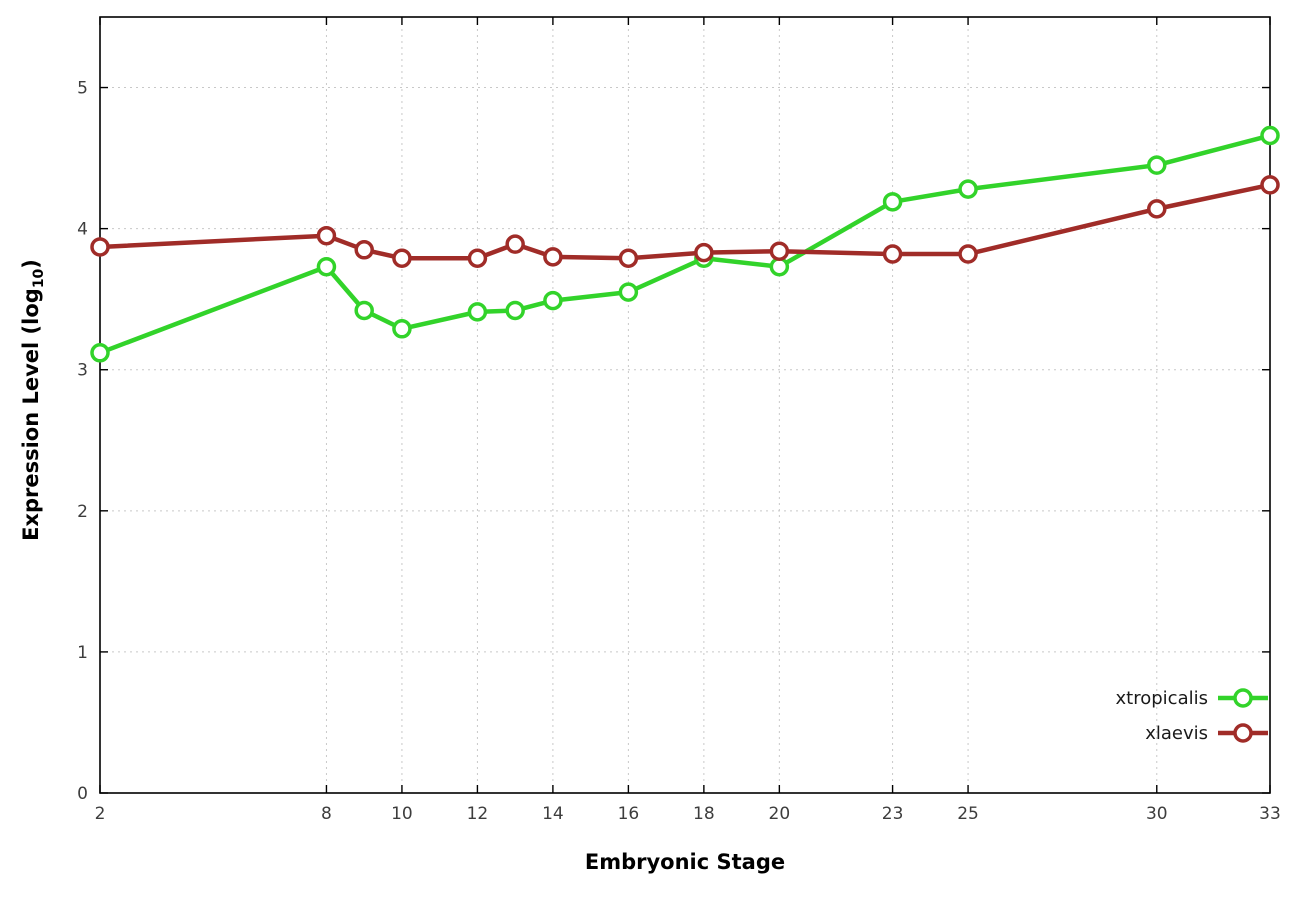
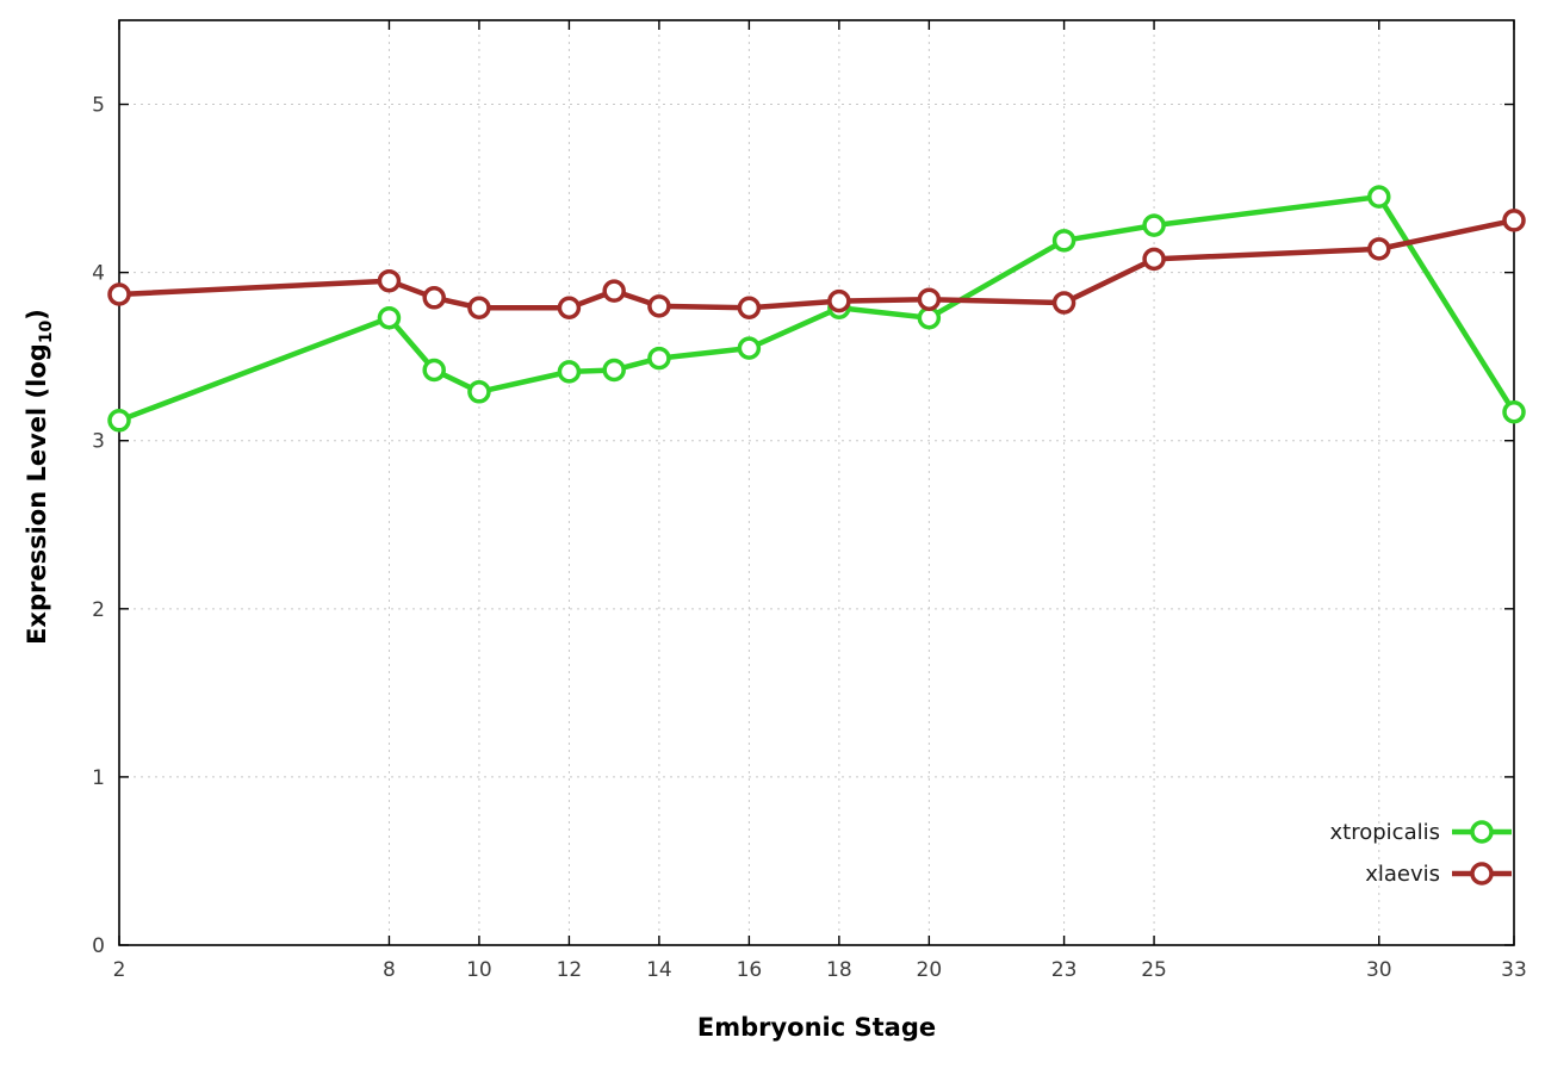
xlaevis/25: 3.82 -> 4.08
xtropicalis/33: 4.66 -> 3.17
